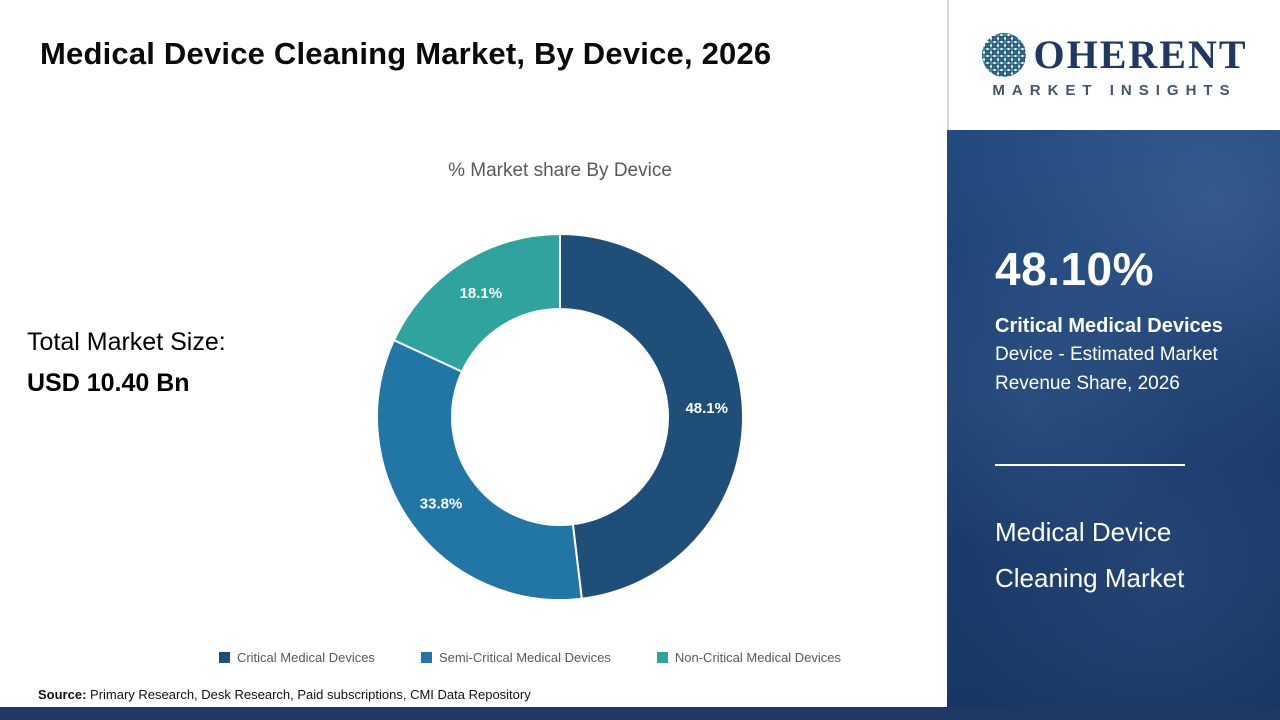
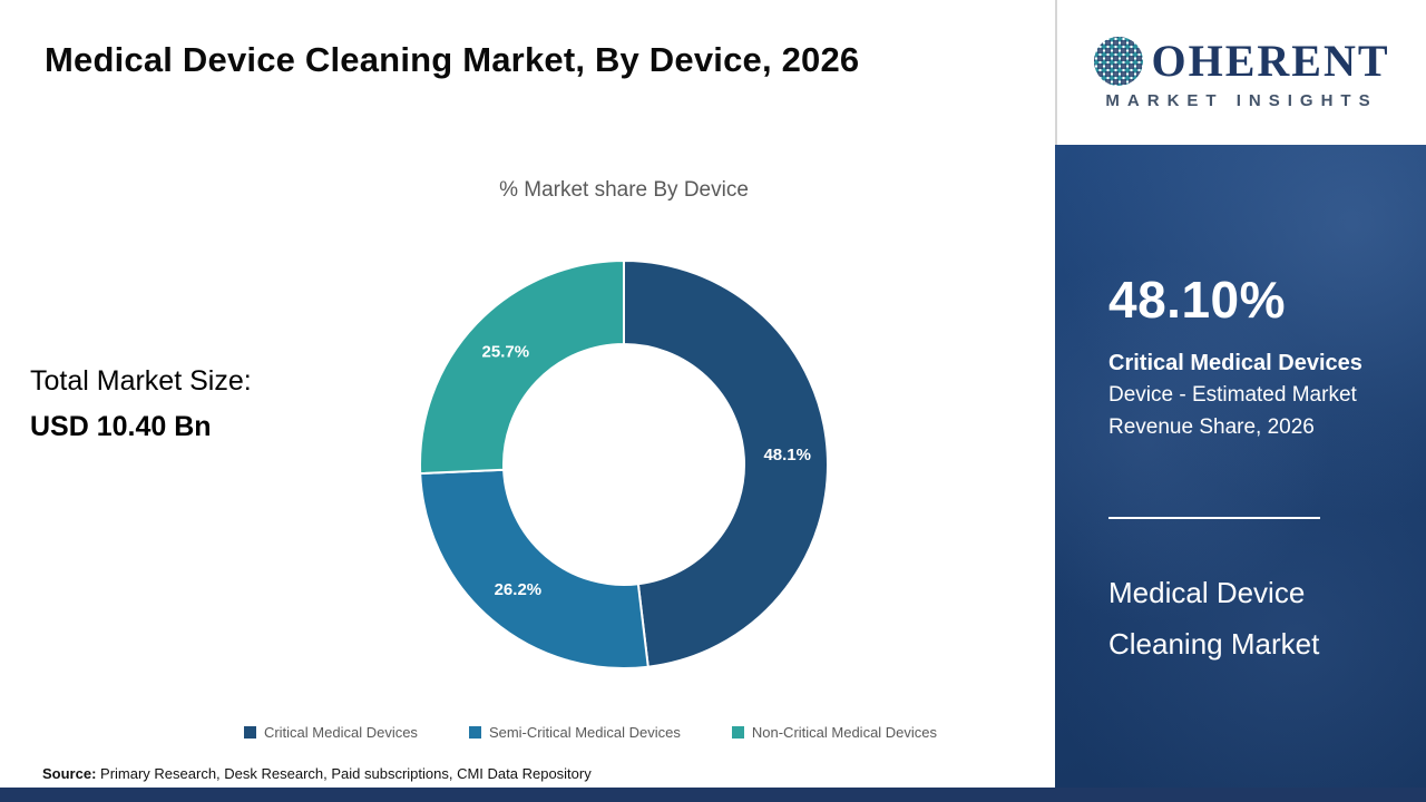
Semi-Critical Medical Devices: 33.8% -> 26.2%
Non-Critical Medical Devices: 18.1% -> 25.7%
